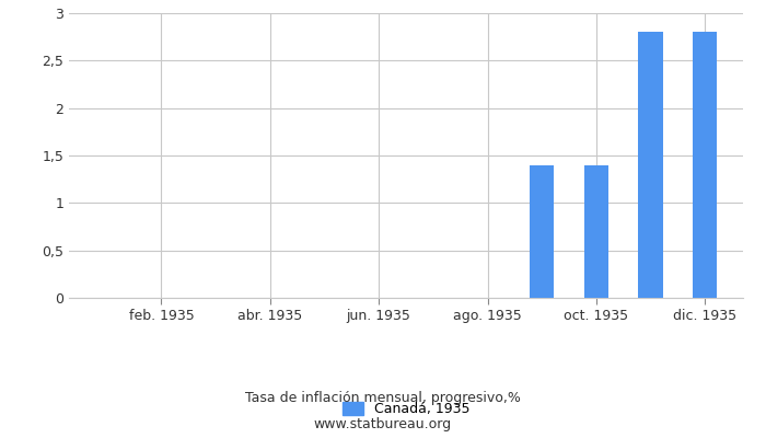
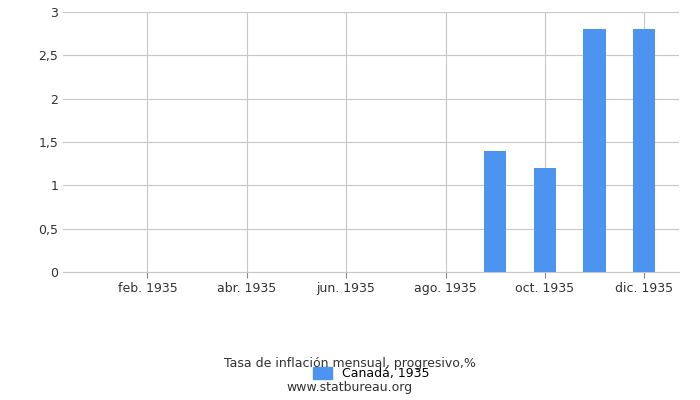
oct. 1935: 1,4 -> 1,2
